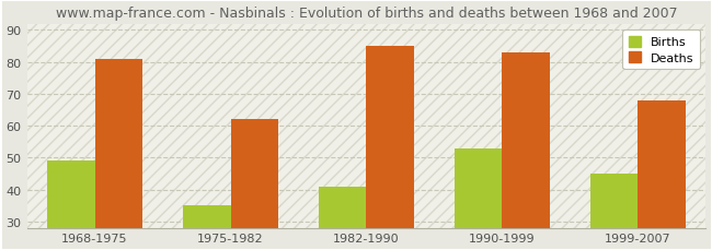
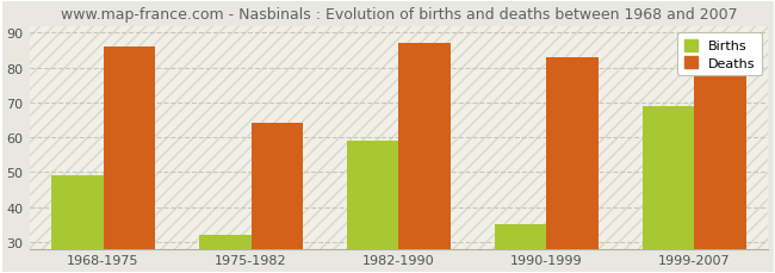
Deaths/1968-1975: 81 -> 86
Births/1975-1982: 35 -> 32
Deaths/1975-1982: 62 -> 64
Births/1982-1990: 41 -> 59
Deaths/1982-1990: 85 -> 87
Births/1990-1999: 53 -> 35
Births/1999-2007: 45 -> 69
Deaths/1999-2007: 68 -> 78
